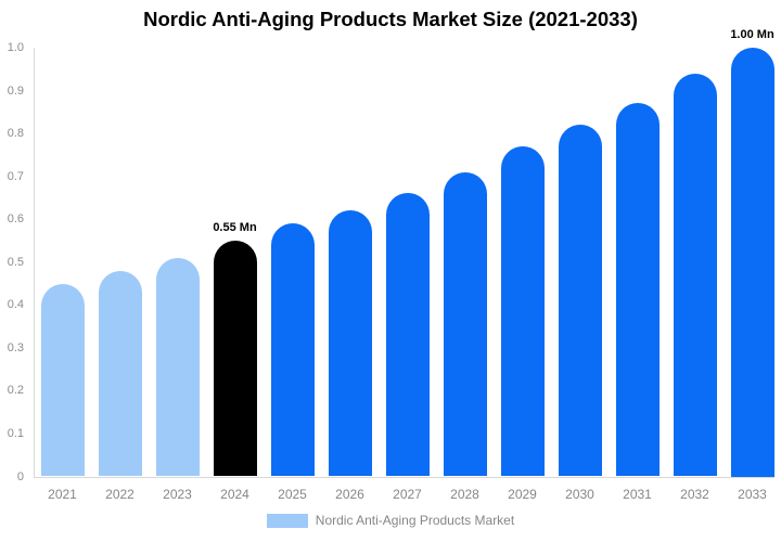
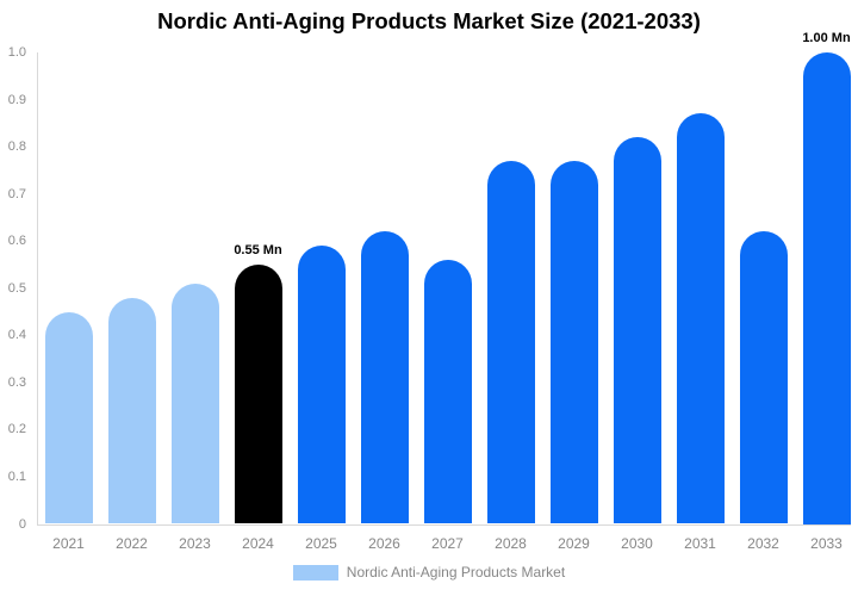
2027: 0.66 -> 0.56
2028: 0.71 -> 0.77
2032: 0.94 -> 0.62
